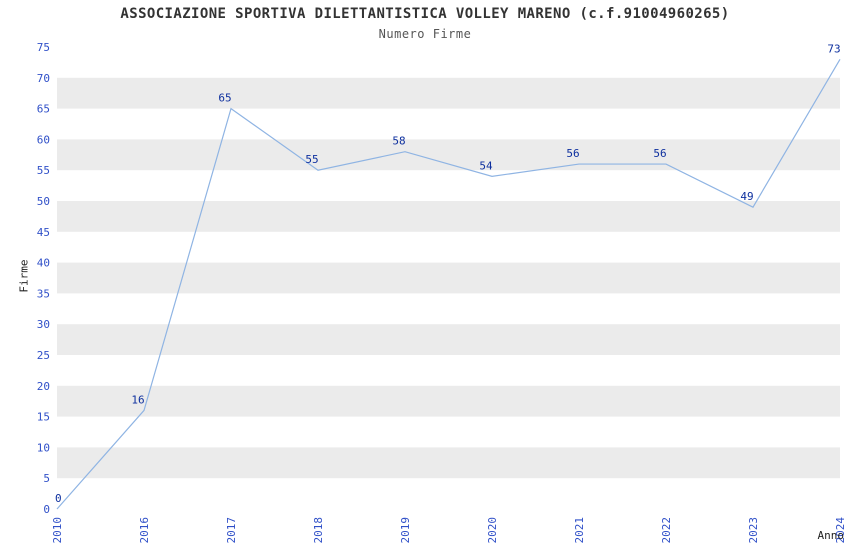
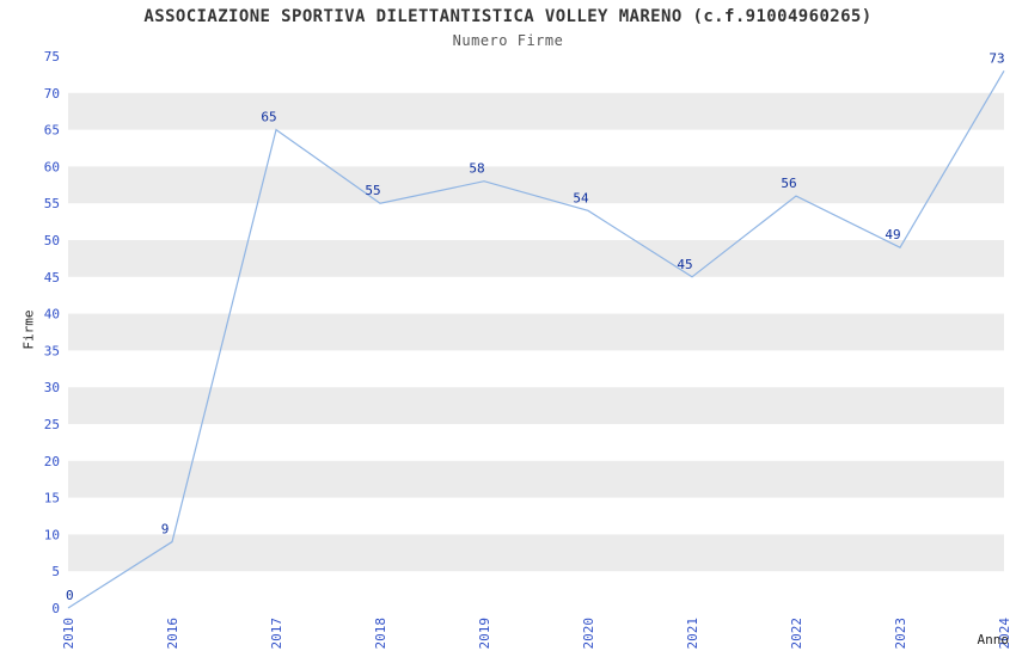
2016: 16 -> 9
2021: 56 -> 45
